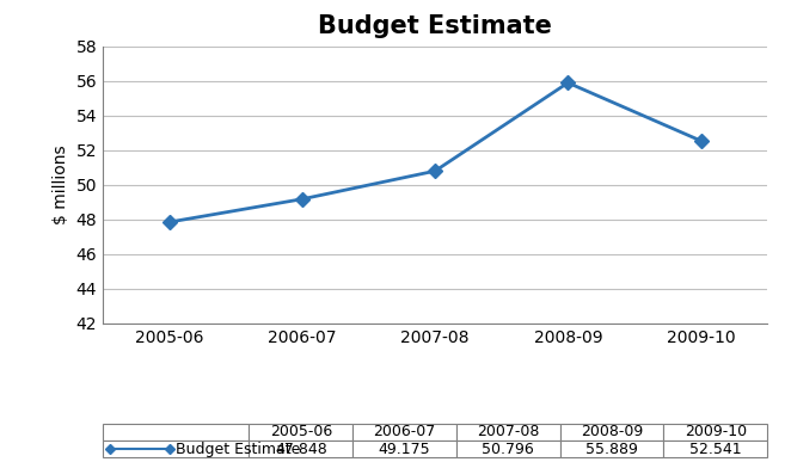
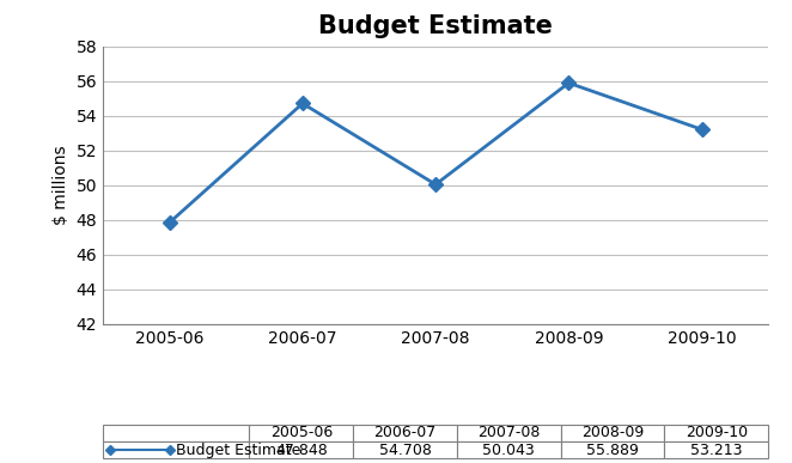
2006-07: 49.175 -> 54.708
2007-08: 50.796 -> 50.043
2009-10: 52.541 -> 53.213
